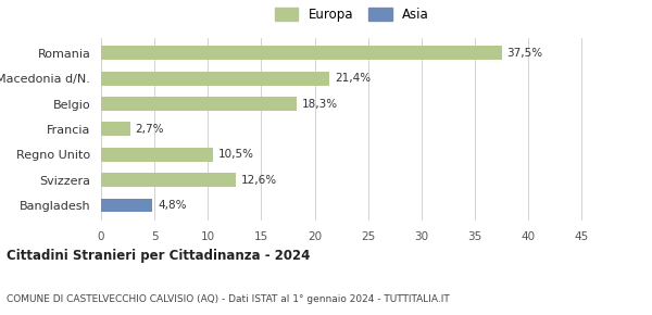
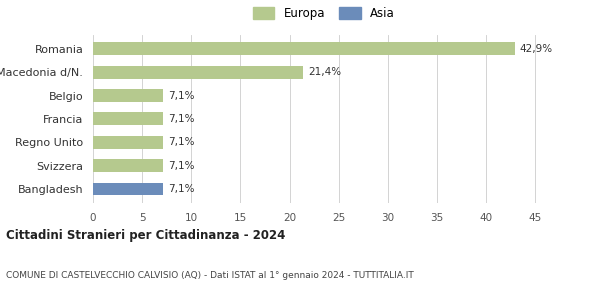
Romania: 37,5% -> 42,9%
Belgio: 18,3% -> 7,1%
Francia: 2,7% -> 7,1%
Regno Unito: 10,5% -> 7,1%
Svizzera: 12,6% -> 7,1%
Bangladesh: 4,8% -> 7,1%
